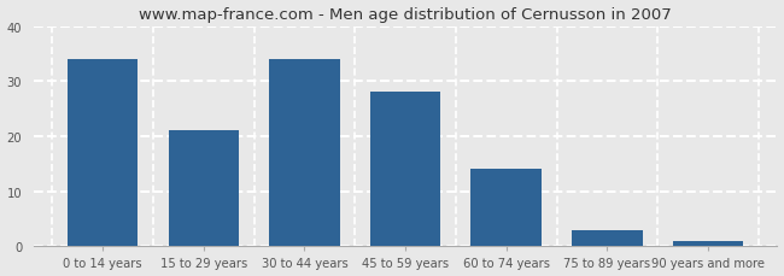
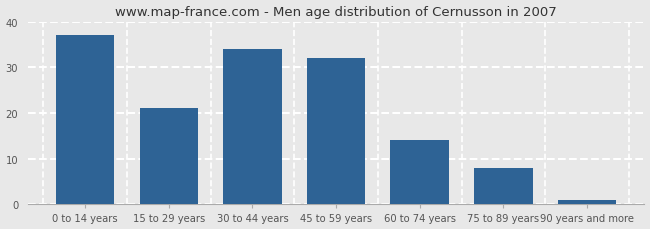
0 to 14 years: 34 -> 37
45 to 59 years: 28 -> 32
75 to 89 years: 3 -> 8
